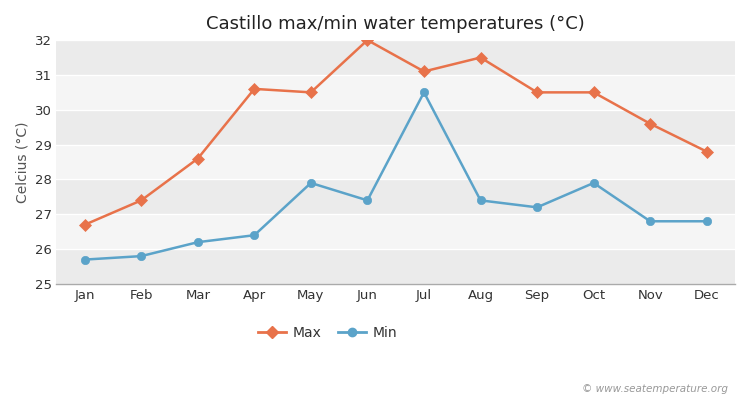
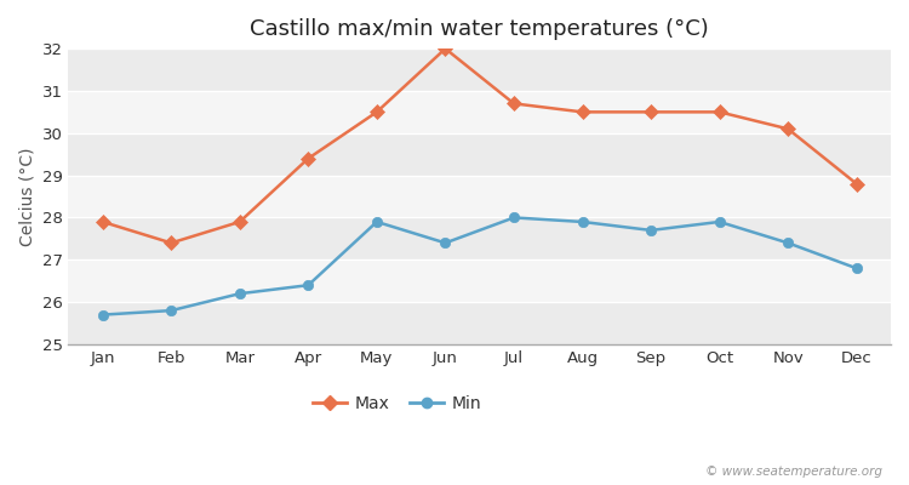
Max/Jan: 26.7 -> 27.9
Max/Mar: 28.6 -> 27.9
Max/Apr: 30.6 -> 29.4
Max/Jul: 31.1 -> 30.7
Min/Jul: 30.5 -> 28.0
Max/Aug: 31.5 -> 30.5
Min/Aug: 27.4 -> 27.9
Min/Sep: 27.2 -> 27.7
Max/Nov: 29.6 -> 30.1
Min/Nov: 26.8 -> 27.4
